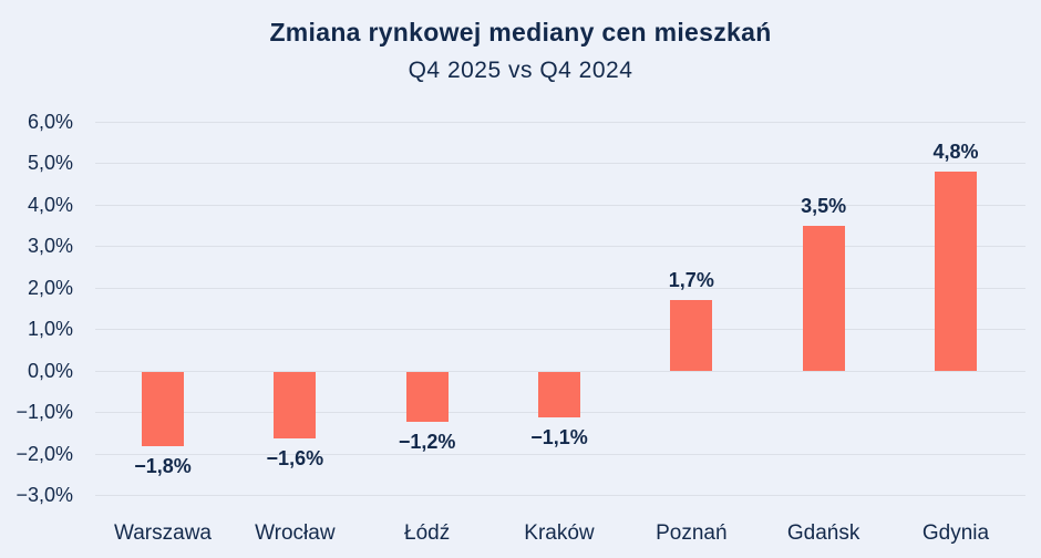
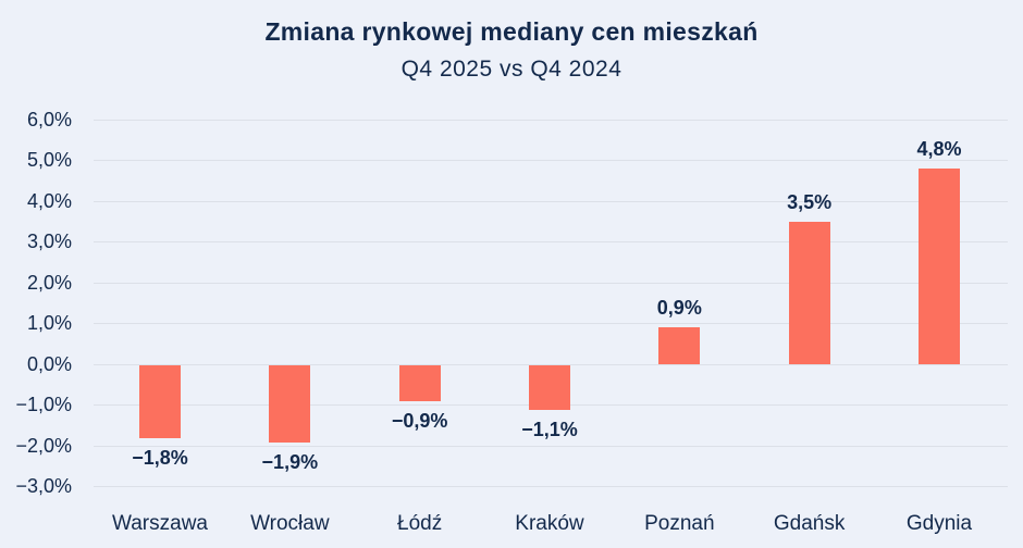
Wrocław: −1,6% -> −1,9%
Łódź: −1,2% -> −0,9%
Poznań: 1,7% -> 0,9%
